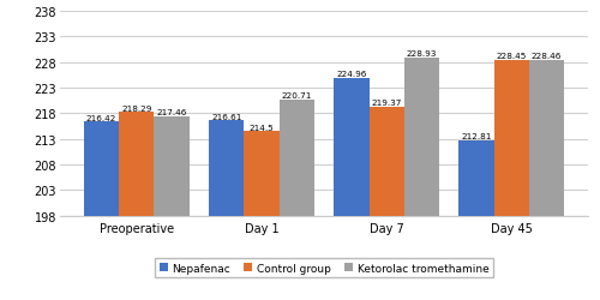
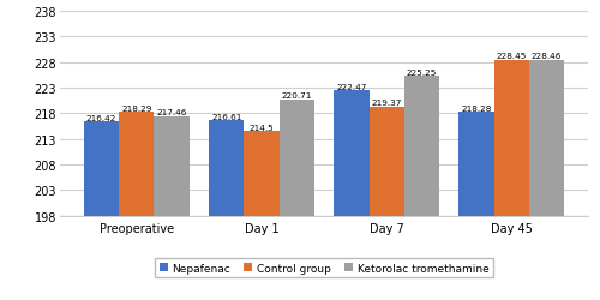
Nepafenac/Day 7: 224.96 -> 222.47
Ketorolac tromethamine/Day 7: 228.93 -> 225.25
Nepafenac/Day 45: 212.81 -> 218.28
